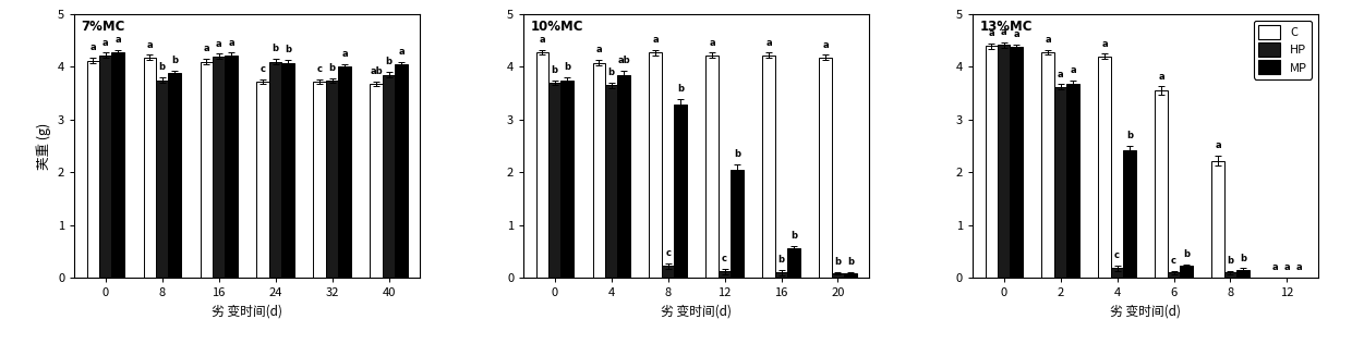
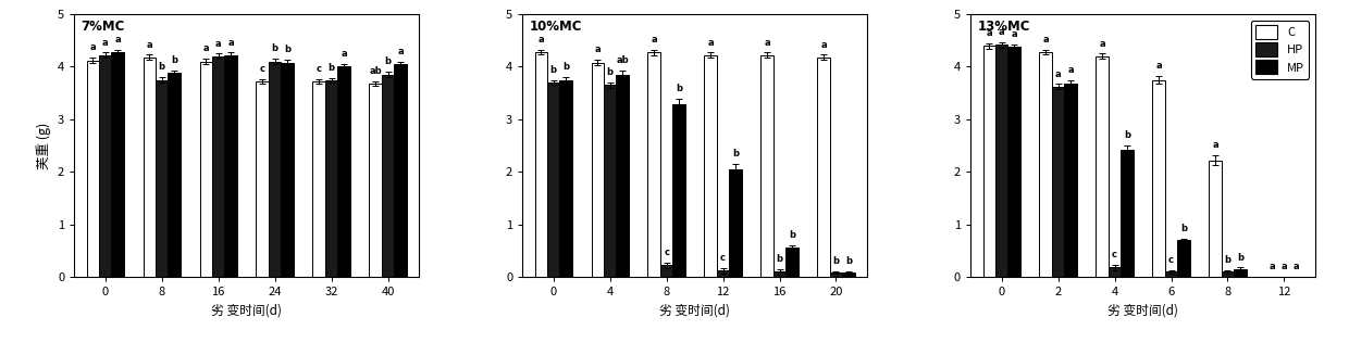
C/6: 3.55 -> 3.75
MP/6: 0.22 -> 0.70
